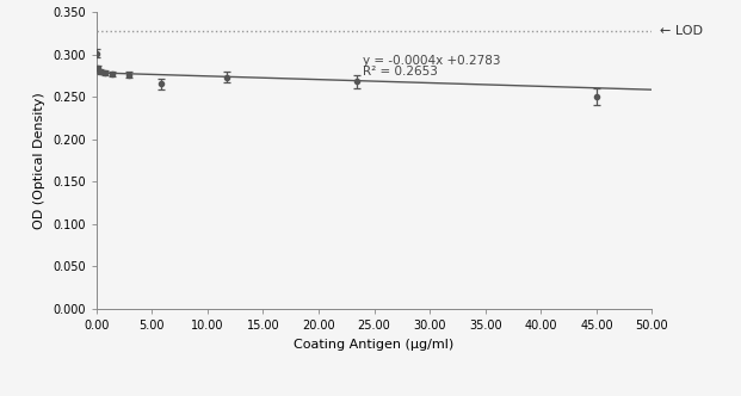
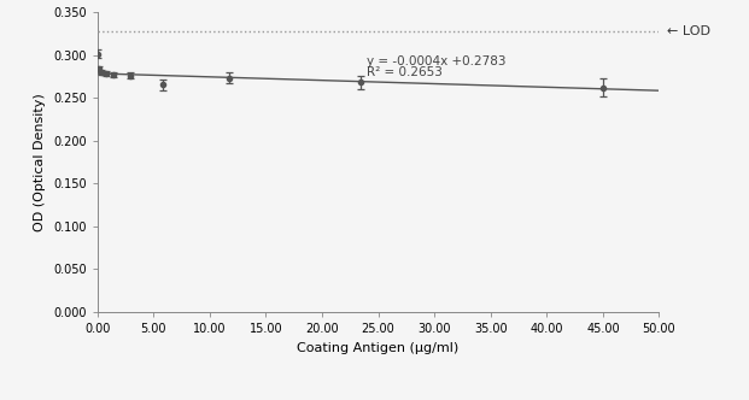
45.00: 0.250 -> 0.262
